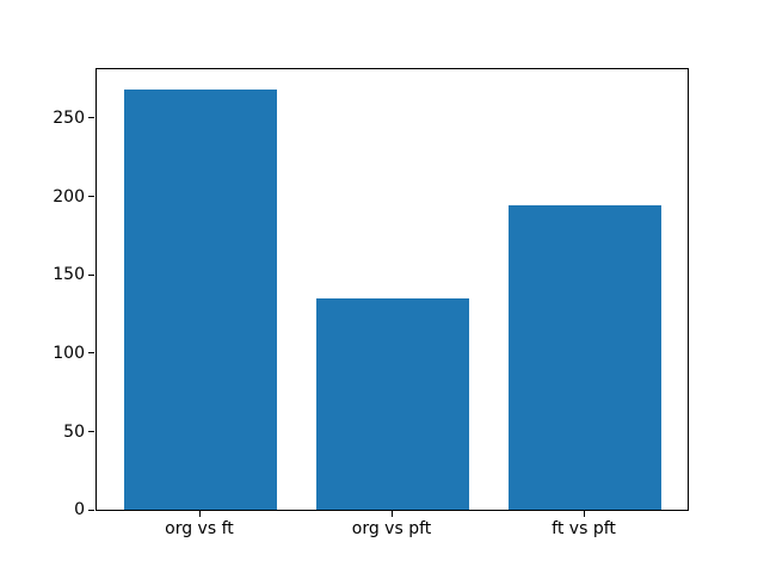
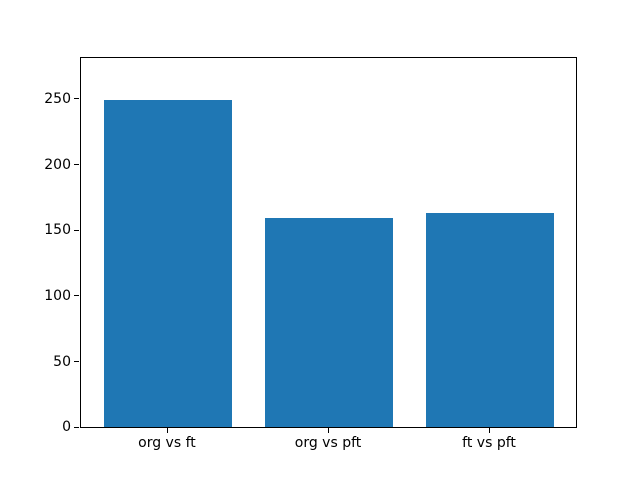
org vs ft: 268 -> 249
org vs pft: 135 -> 159
ft vs pft: 194 -> 163
